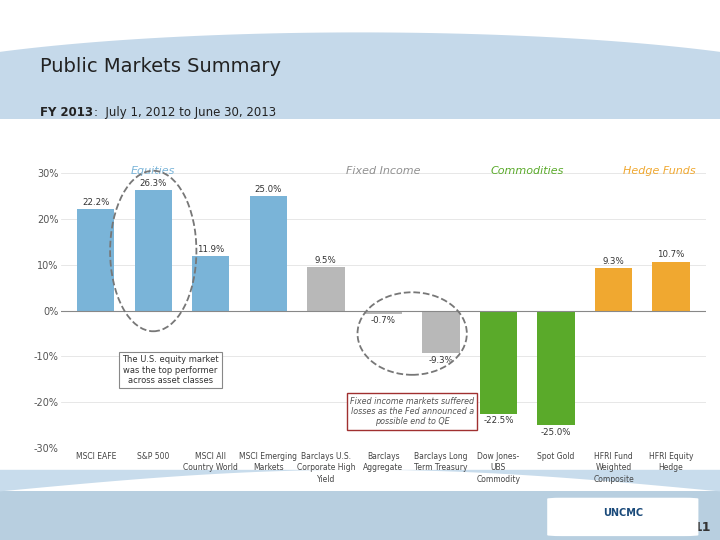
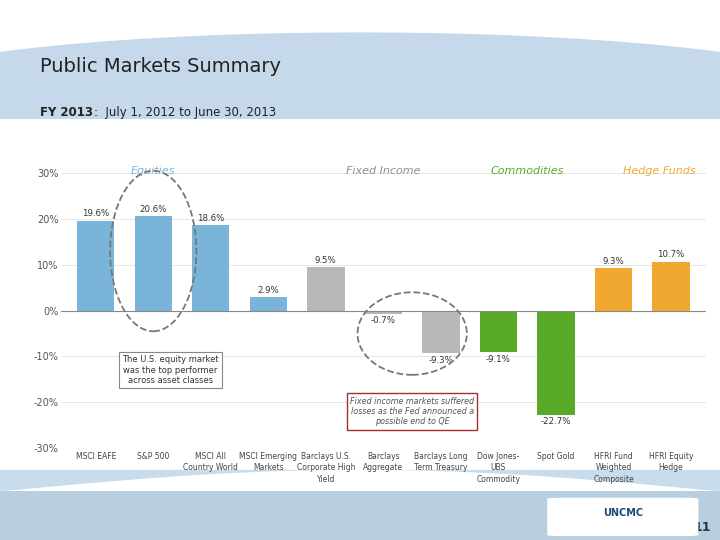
MSCI EAFE: 22.2% -> 19.6%
S&P 500: 26.3% -> 20.6%
MSCI All Country World: 11.9% -> 18.6%
MSCI Emerging Markets: 25.0% -> 2.9%
Dow Jones- UBS Commodity: -22.5% -> -9.1%
Spot Gold: -25.0% -> -22.7%
